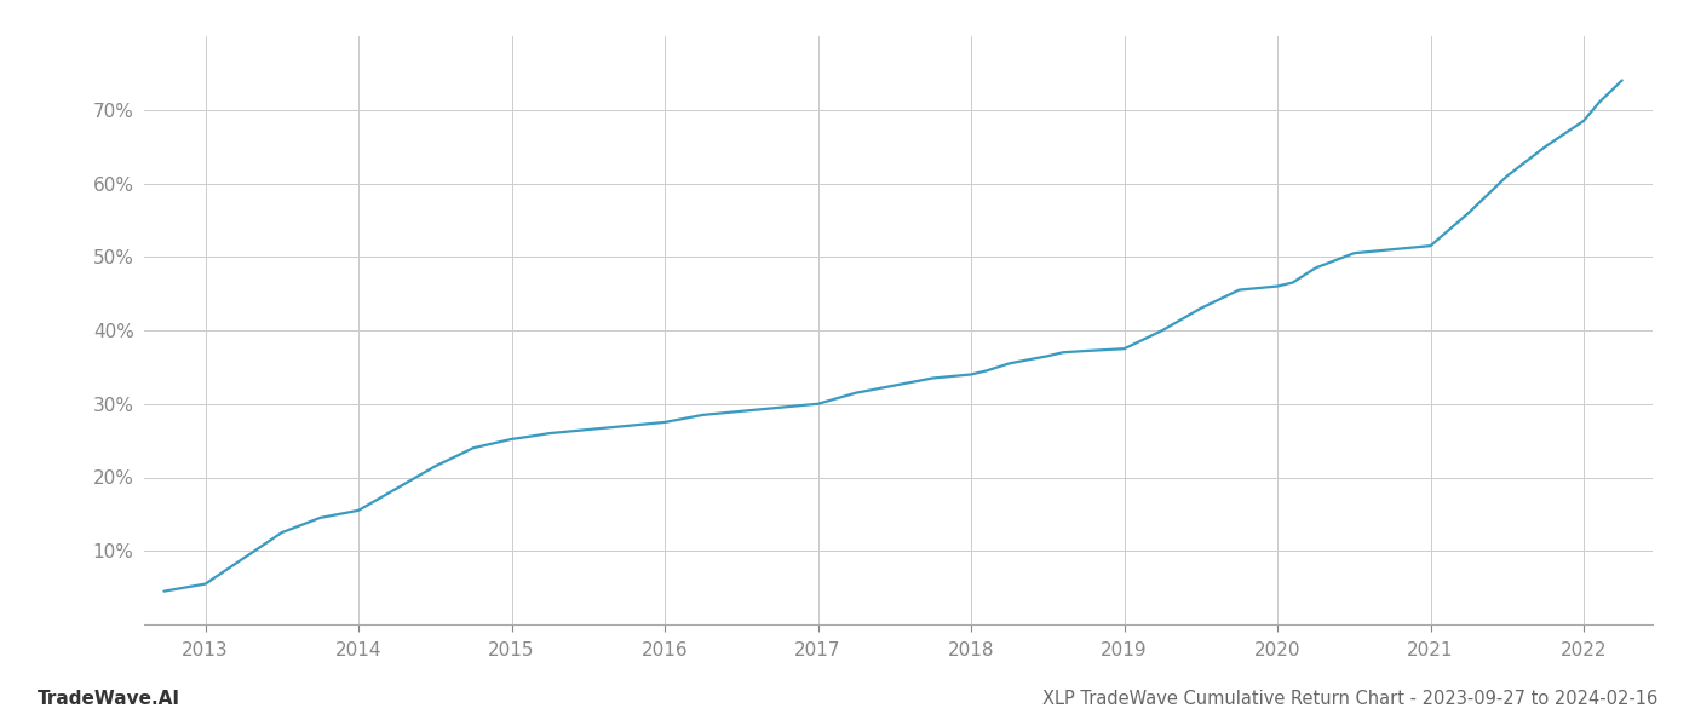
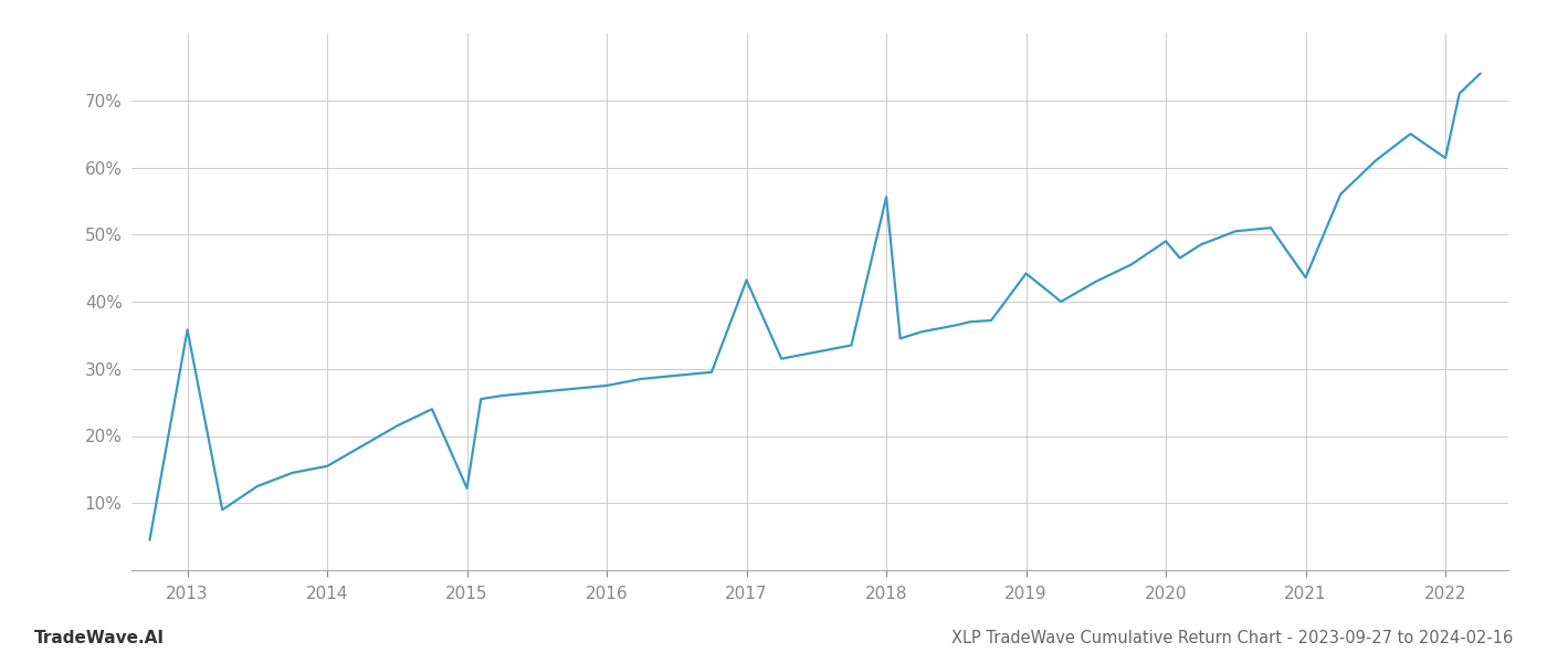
2013: 5.5% -> 35.8%
2015: 25.2% -> 12.2%
2017: 30.0% -> 43.2%
2018: 34.0% -> 55.6%
2019: 37.5% -> 44.2%
2020: 46.0% -> 49.0%
2021: 51.5% -> 43.6%
2022: 68.5% -> 61.4%
